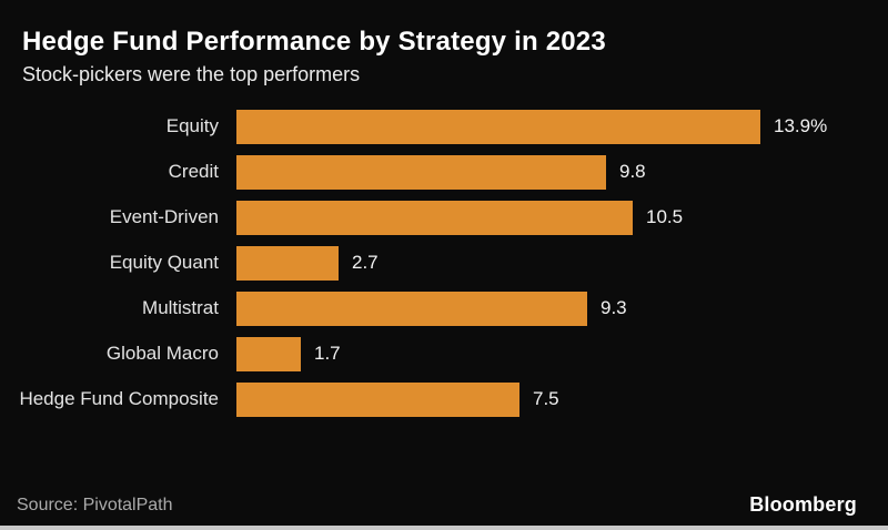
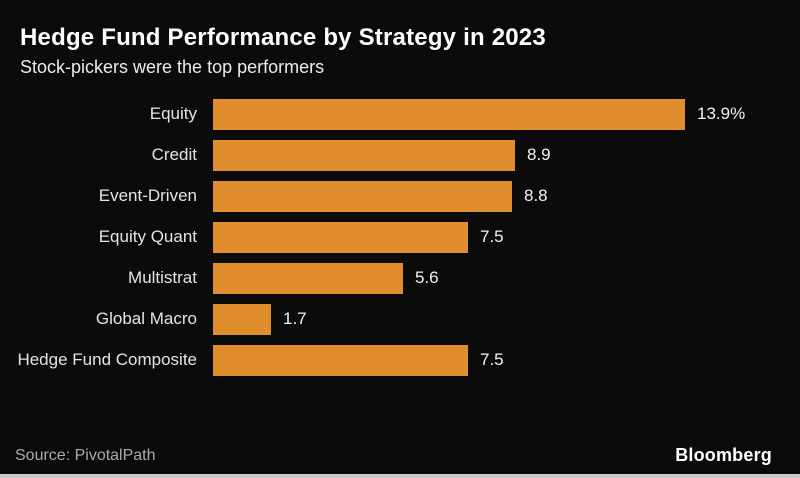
Credit: 9.8 -> 8.9
Event-Driven: 10.5 -> 8.8
Equity Quant: 2.7 -> 7.5
Multistrat: 9.3 -> 5.6
